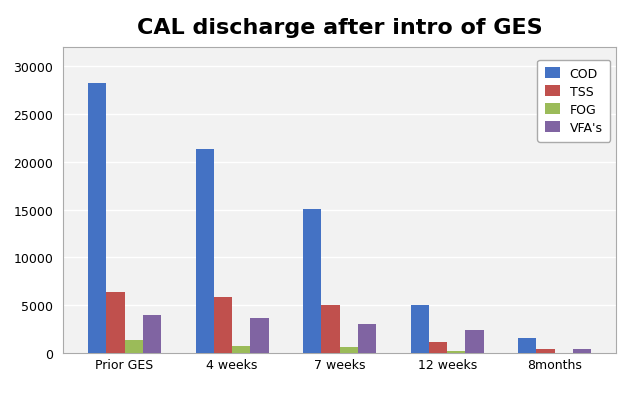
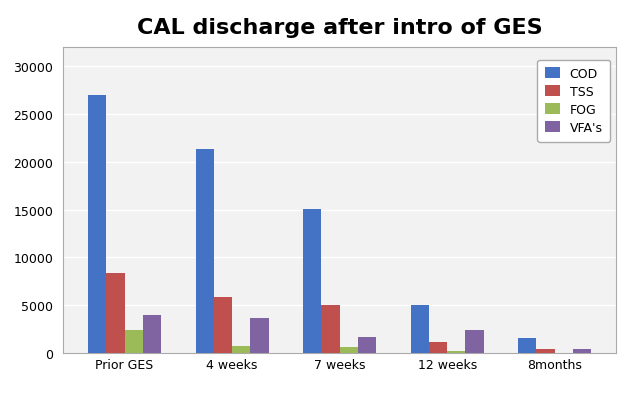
COD/Prior GES: 28300 -> 27000
TSS/Prior GES: 6400 -> 8400
FOG/Prior GES: 1300 -> 2400
VFA's/7 weeks: 3000 -> 1600
